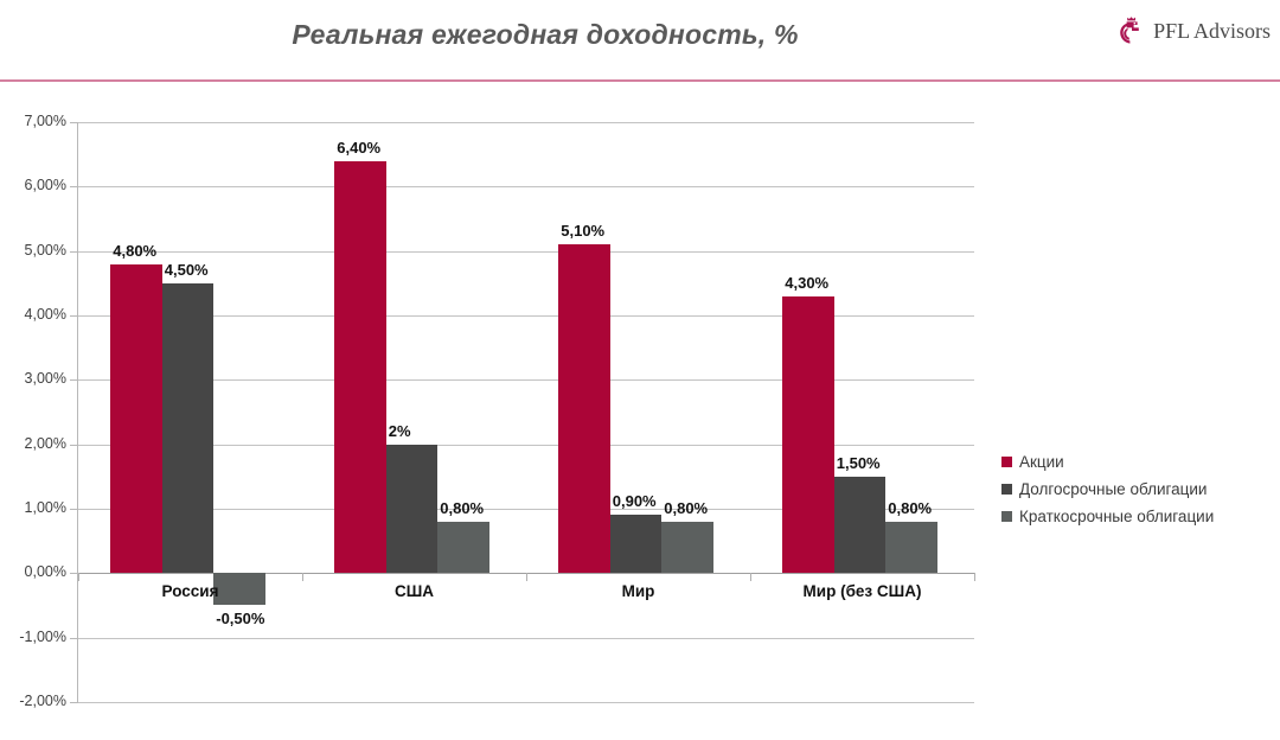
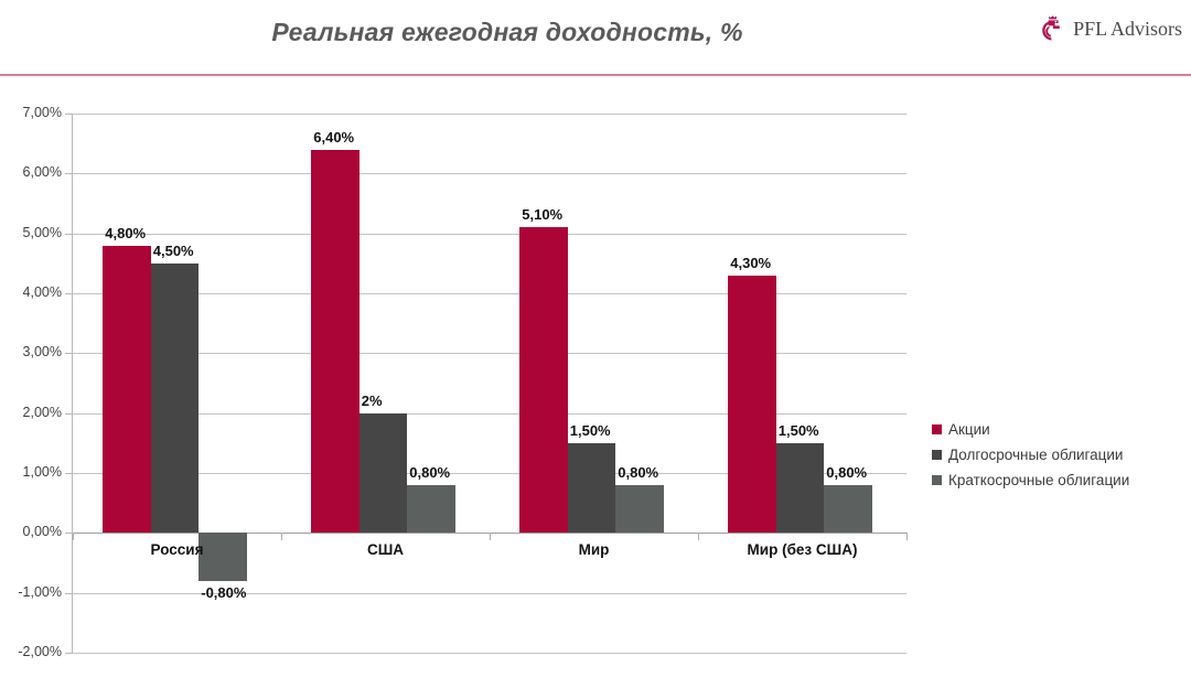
Краткосрочные облигации/Россия: -0,50% -> -0,80%
Долгосрочные облигации/Мир: 0,90% -> 1,50%
